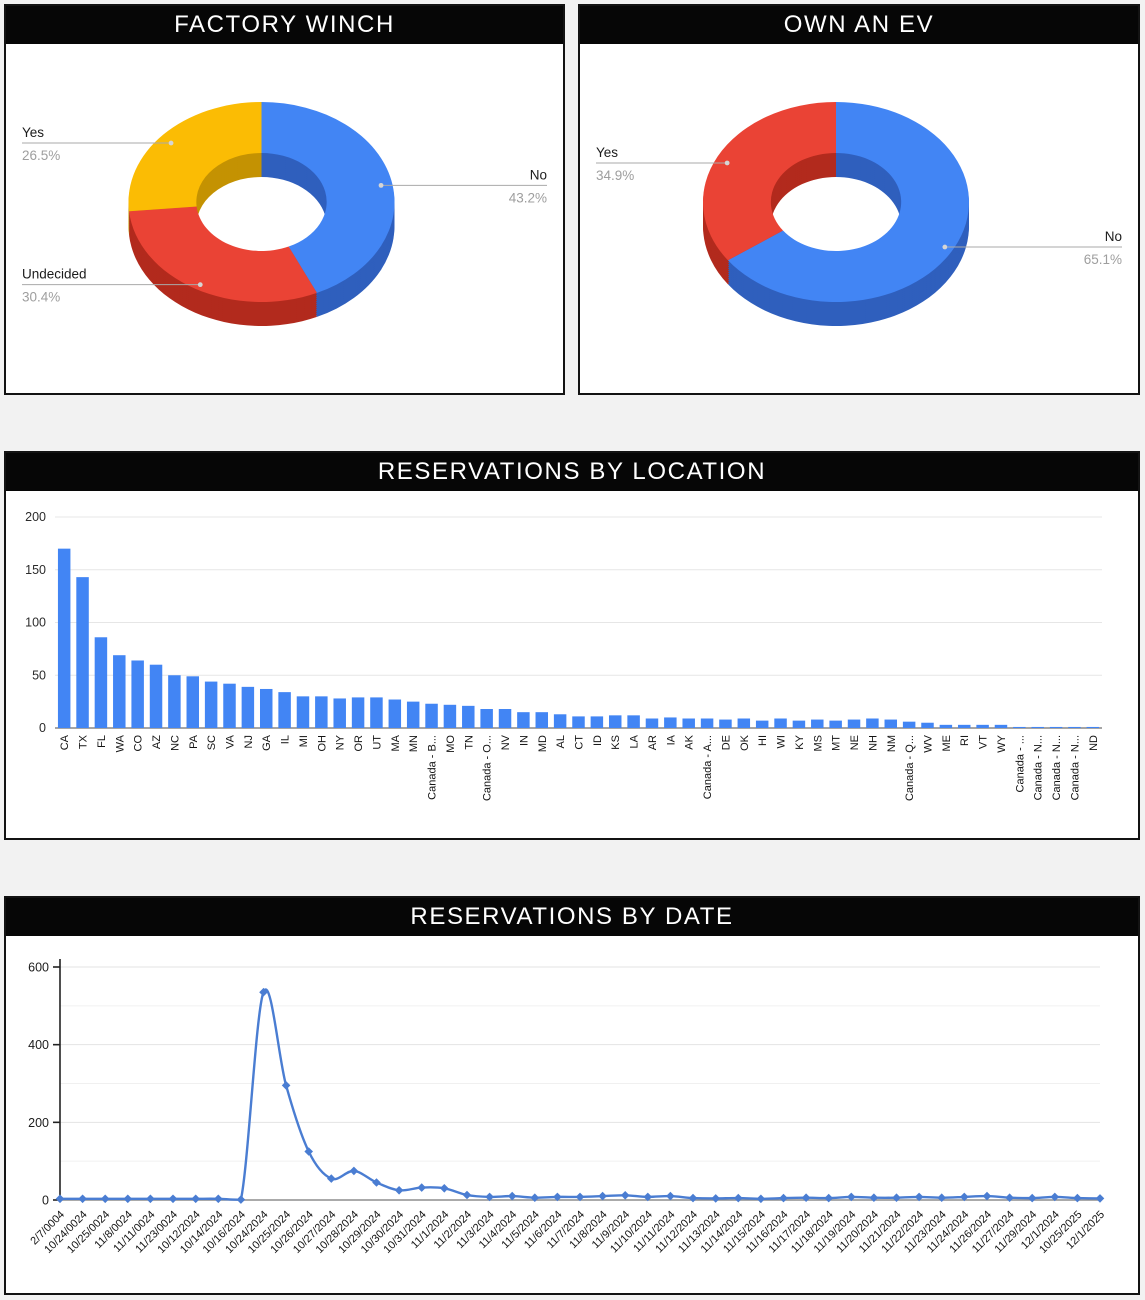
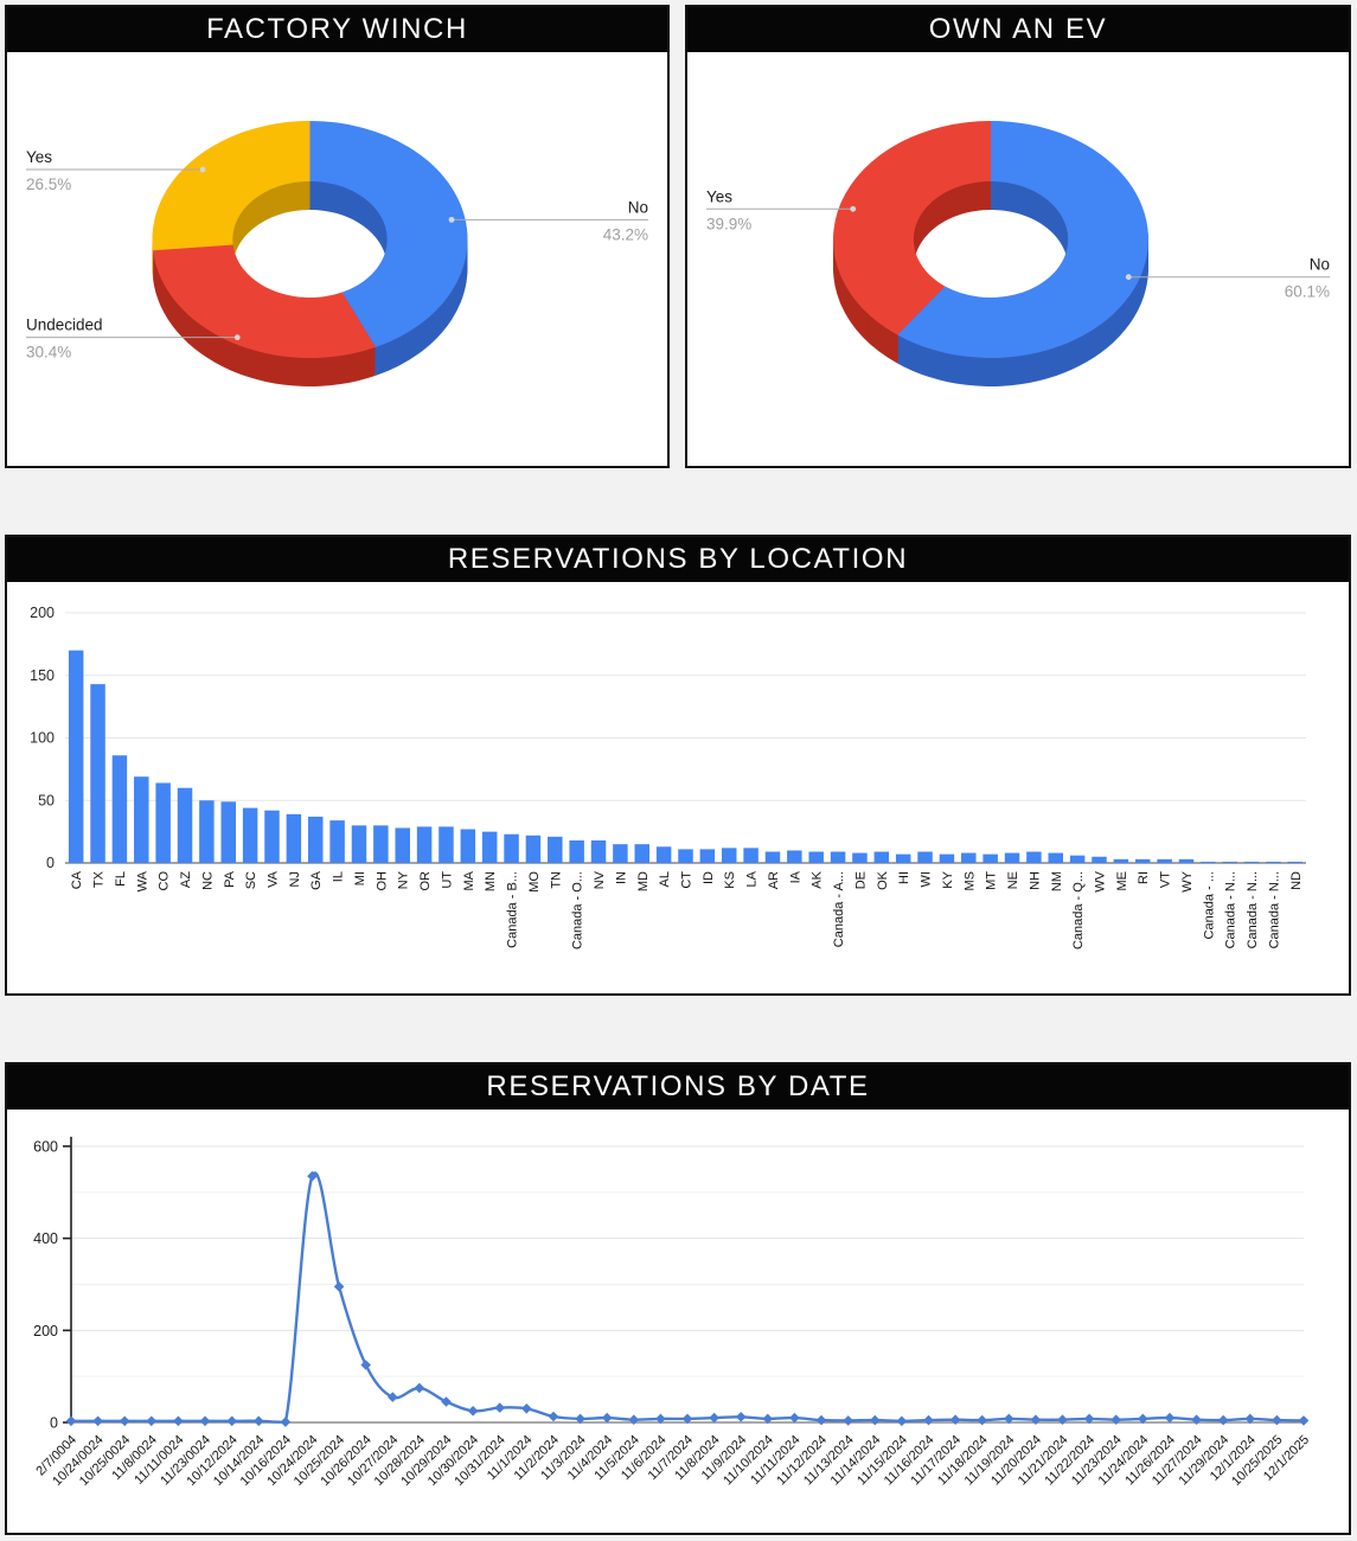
OWN AN EV/No: 65.1% -> 60.1%
OWN AN EV/Yes: 34.9% -> 39.9%
